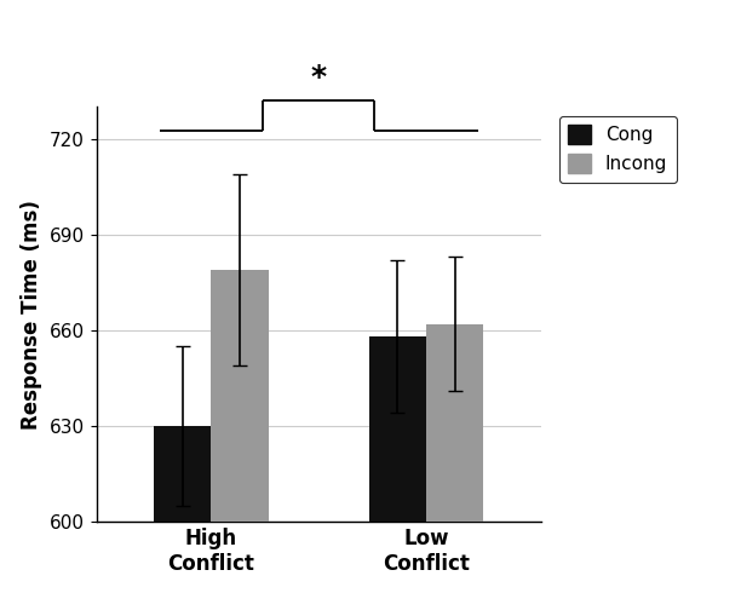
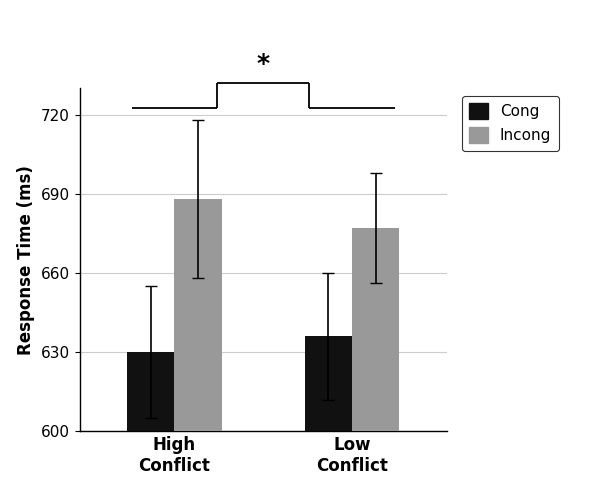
Incong/High Conflict: 679 -> 688
Cong/Low Conflict: 658 -> 636
Incong/Low Conflict: 662 -> 677
